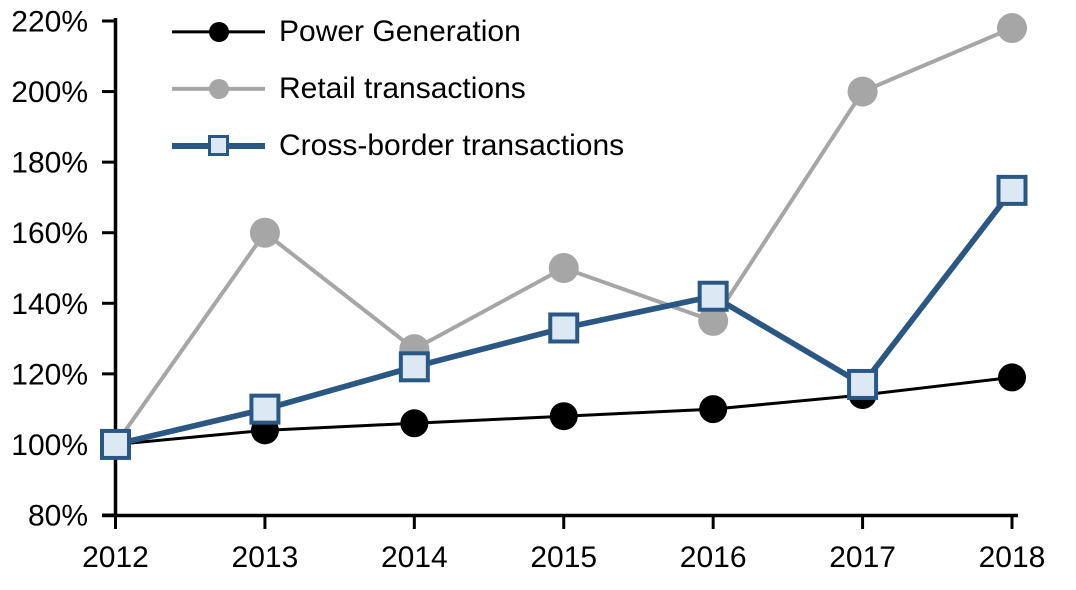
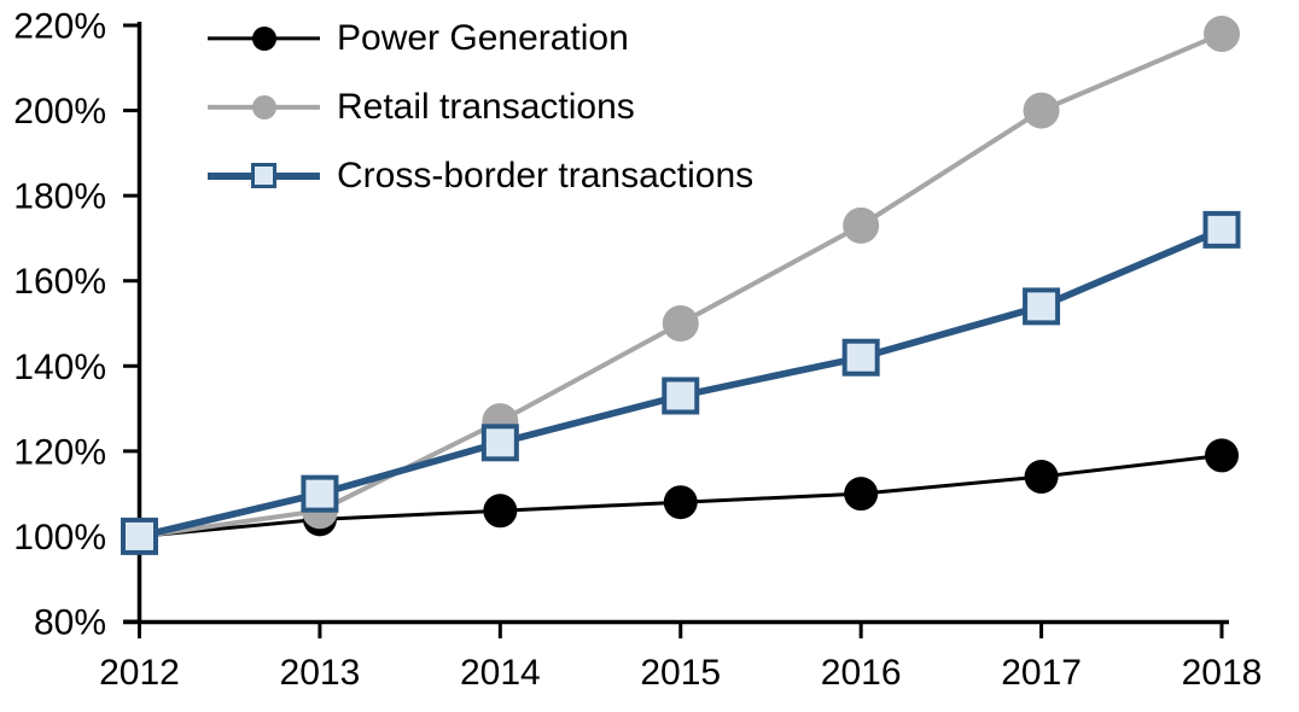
Retail transactions/2013: 160% -> 106%
Retail transactions/2016: 135% -> 173%
Cross-border transactions/2017: 117% -> 154%
